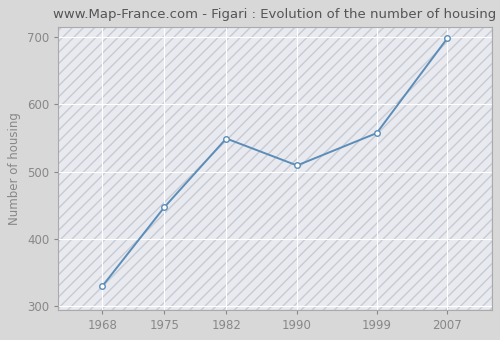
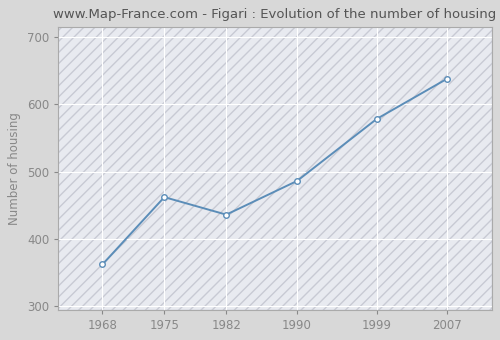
1968: 330 -> 362
1975: 447 -> 462
1982: 549 -> 436
1990: 509 -> 486
1999: 557 -> 578
2007: 698 -> 638
